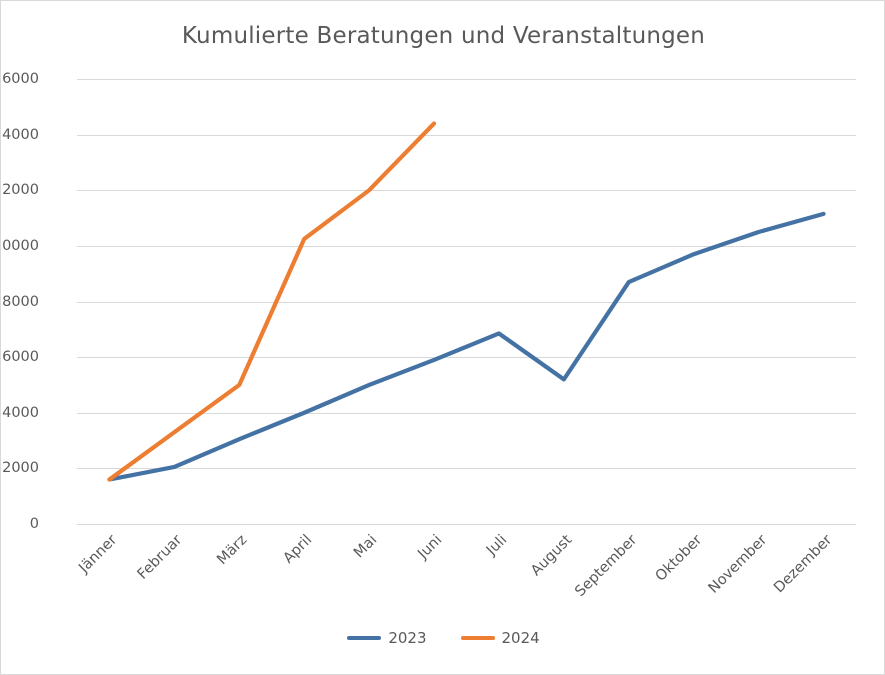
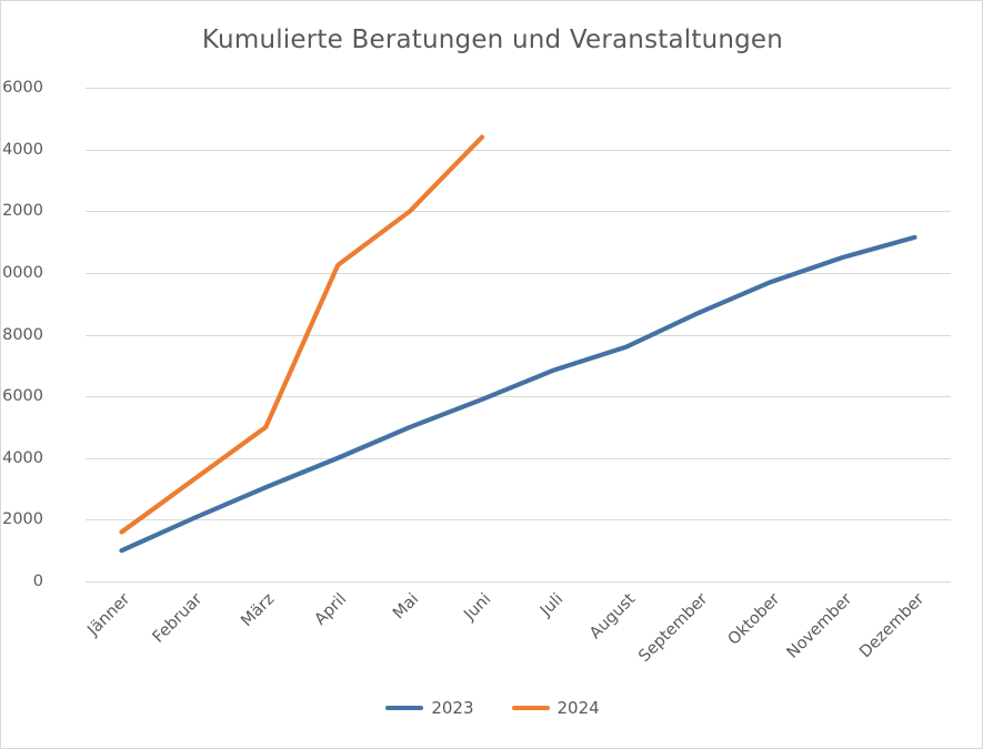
2023/Jänner: 1600 -> 1000
2023/August: 5200 -> 7600
